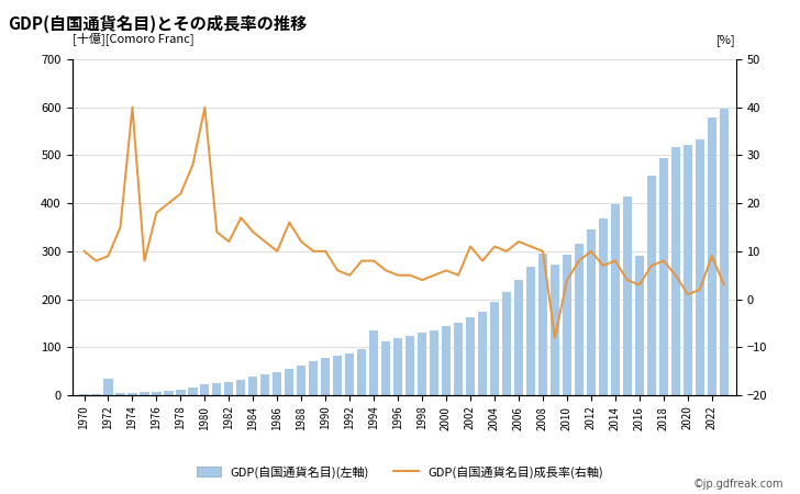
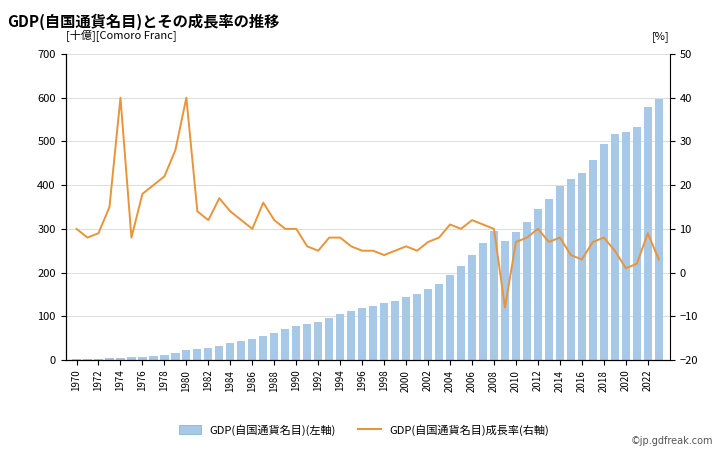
GDP(自国通貨名目)(左軸)/1972: 35 -> 3
GDP(自国通貨名目)(左軸)/1994: 135 -> 105
GDP(自国通貨名目)成長率(右軸)/2002: 11 -> 7
GDP(自国通貨名目)成長率(右軸)/2010: 4 -> 7
GDP(自国通貨名目)(左軸)/2016: 290 -> 428
